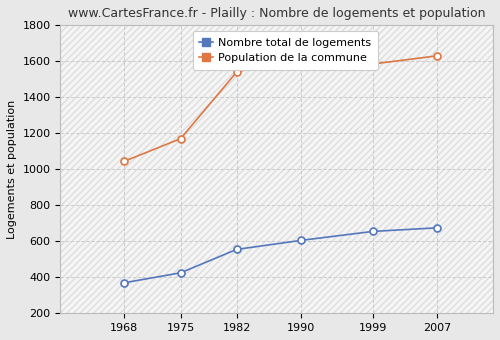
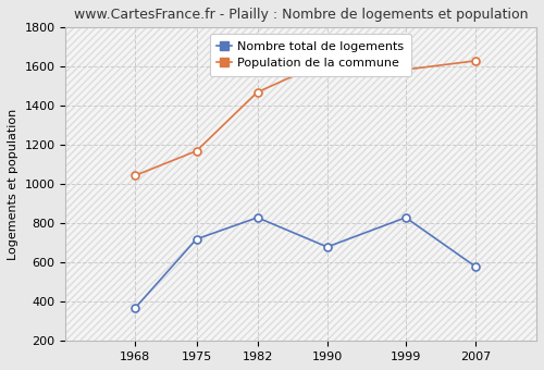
Nombre total de logements/1975: 420 -> 720
Nombre total de logements/1982: 560 -> 830
Population de la commune/1982: 1540 -> 1470
Nombre total de logements/1990: 600 -> 680
Nombre total de logements/1999: 660 -> 830
Nombre total de logements/2007: 680 -> 580
